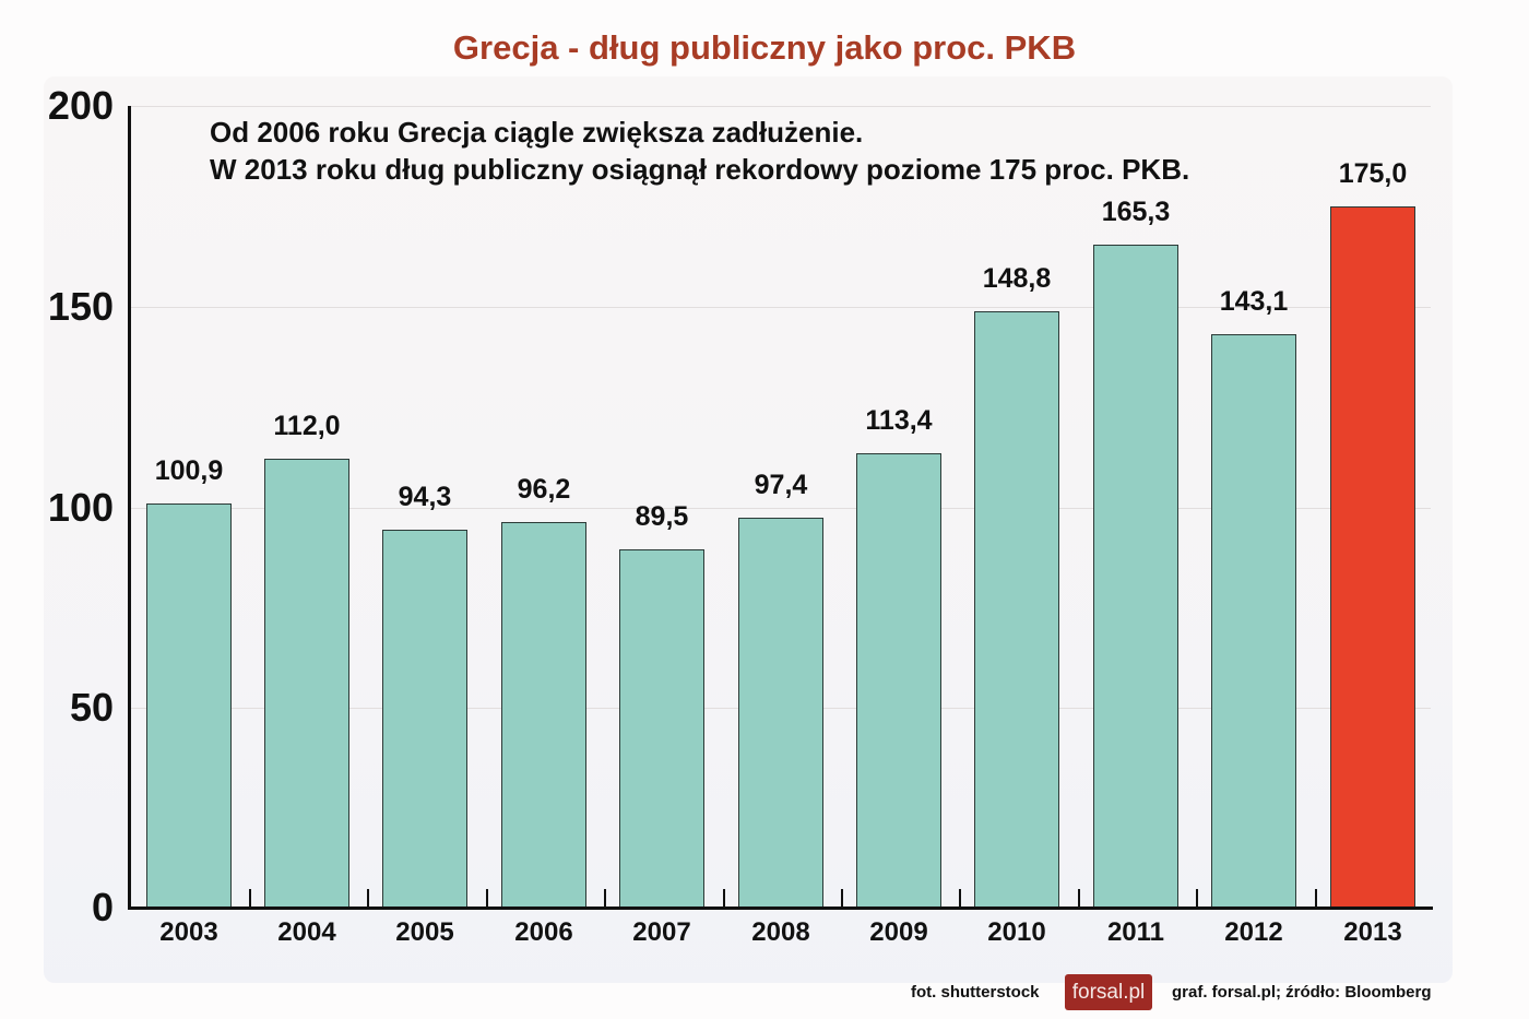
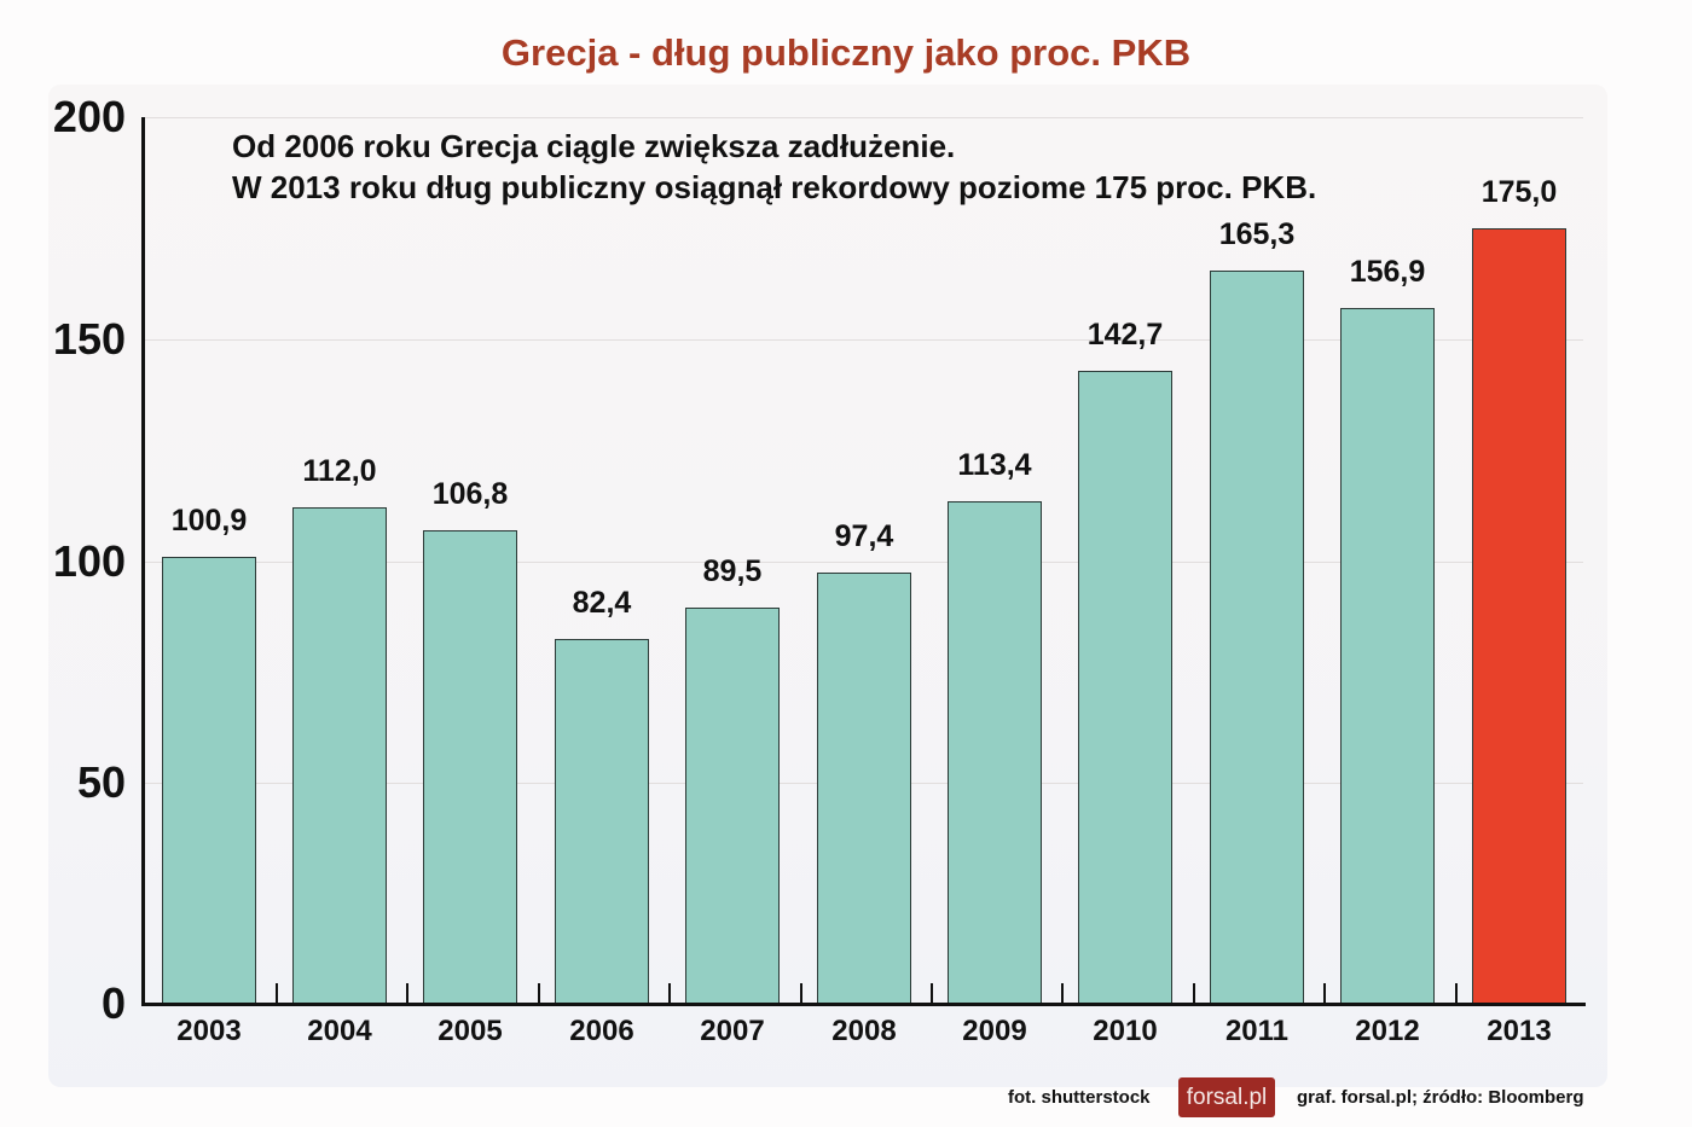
2005: 94,3 -> 106,8
2006: 96,2 -> 82,4
2010: 148,8 -> 142,7
2012: 143,1 -> 156,9
